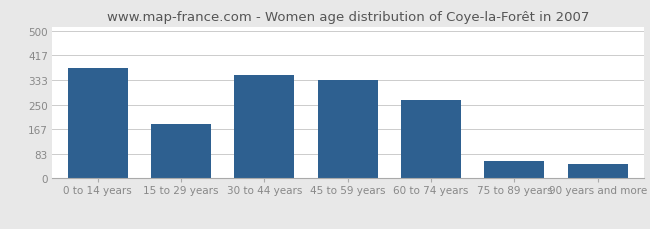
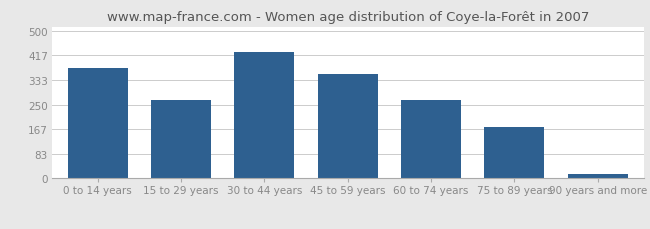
15 to 29 years: 185 -> 265
30 to 44 years: 350 -> 430
45 to 59 years: 335 -> 355
75 to 89 years: 60 -> 175
90 years and more: 50 -> 15
